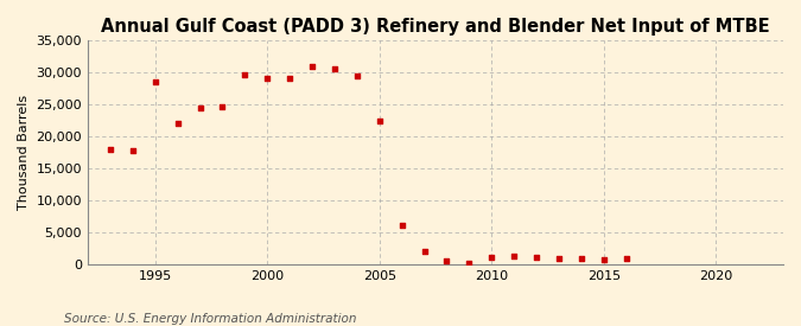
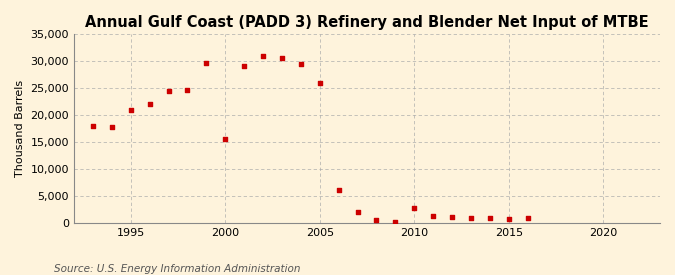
1995: 28,500 -> 21,000
2000: 29,000 -> 15,600
2005: 22,500 -> 26,000
2010: 1,200 -> 2,800
